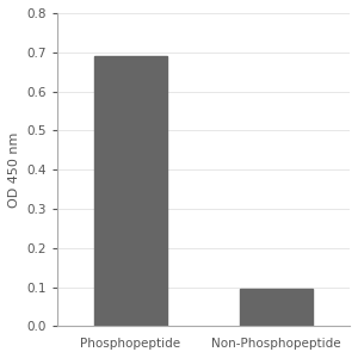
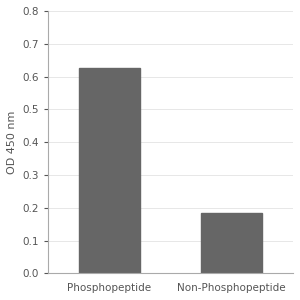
Phosphopeptide: 0.690 -> 0.625
Non-Phosphopeptide: 0.095 -> 0.185
